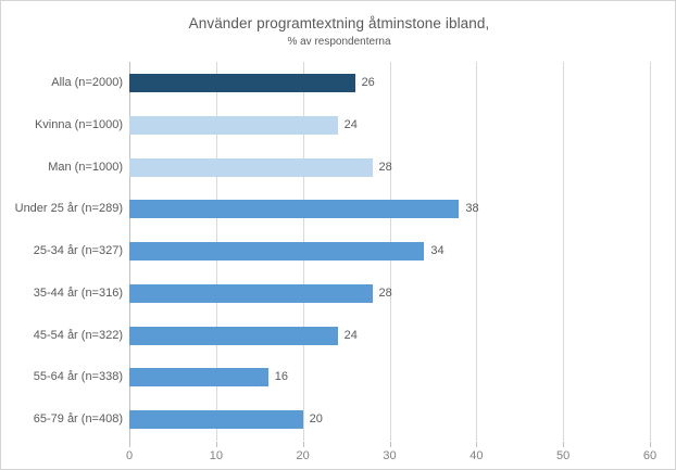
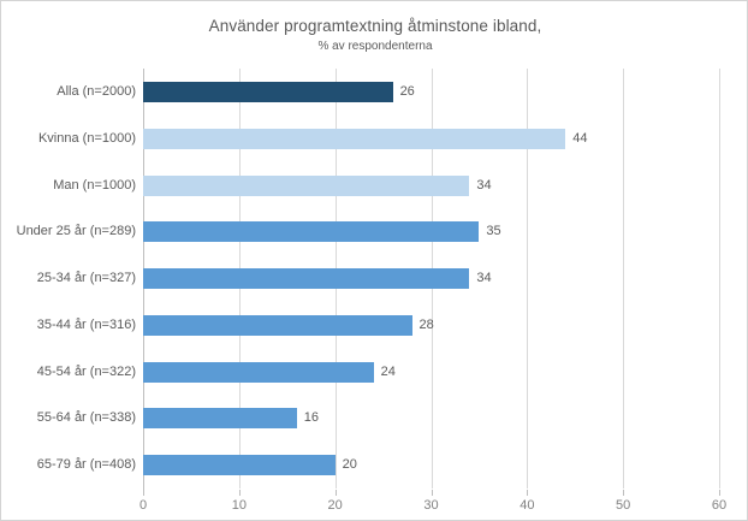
Kvinna (n=1000): 24 -> 44
Man (n=1000): 28 -> 34
Under 25 år (n=289): 38 -> 35
